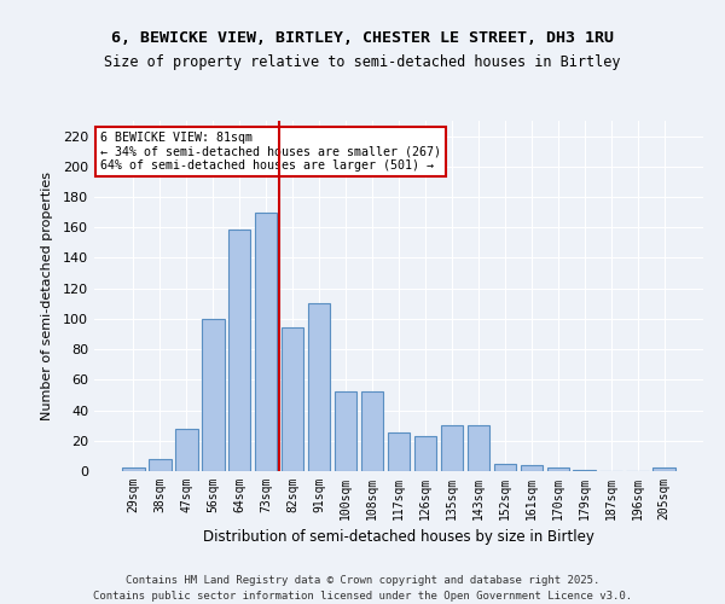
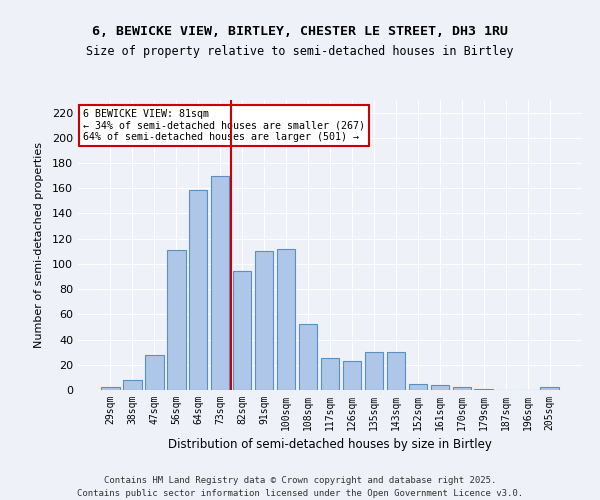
56sqm: 100 -> 111
100sqm: 52 -> 112
